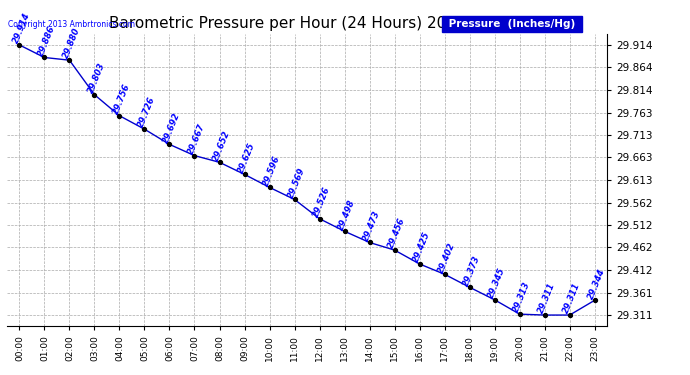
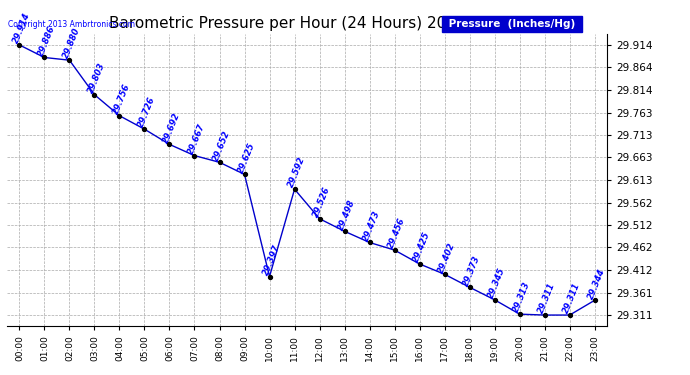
10:00: 29.596 -> 29.397
11:00: 29.569 -> 29.592
